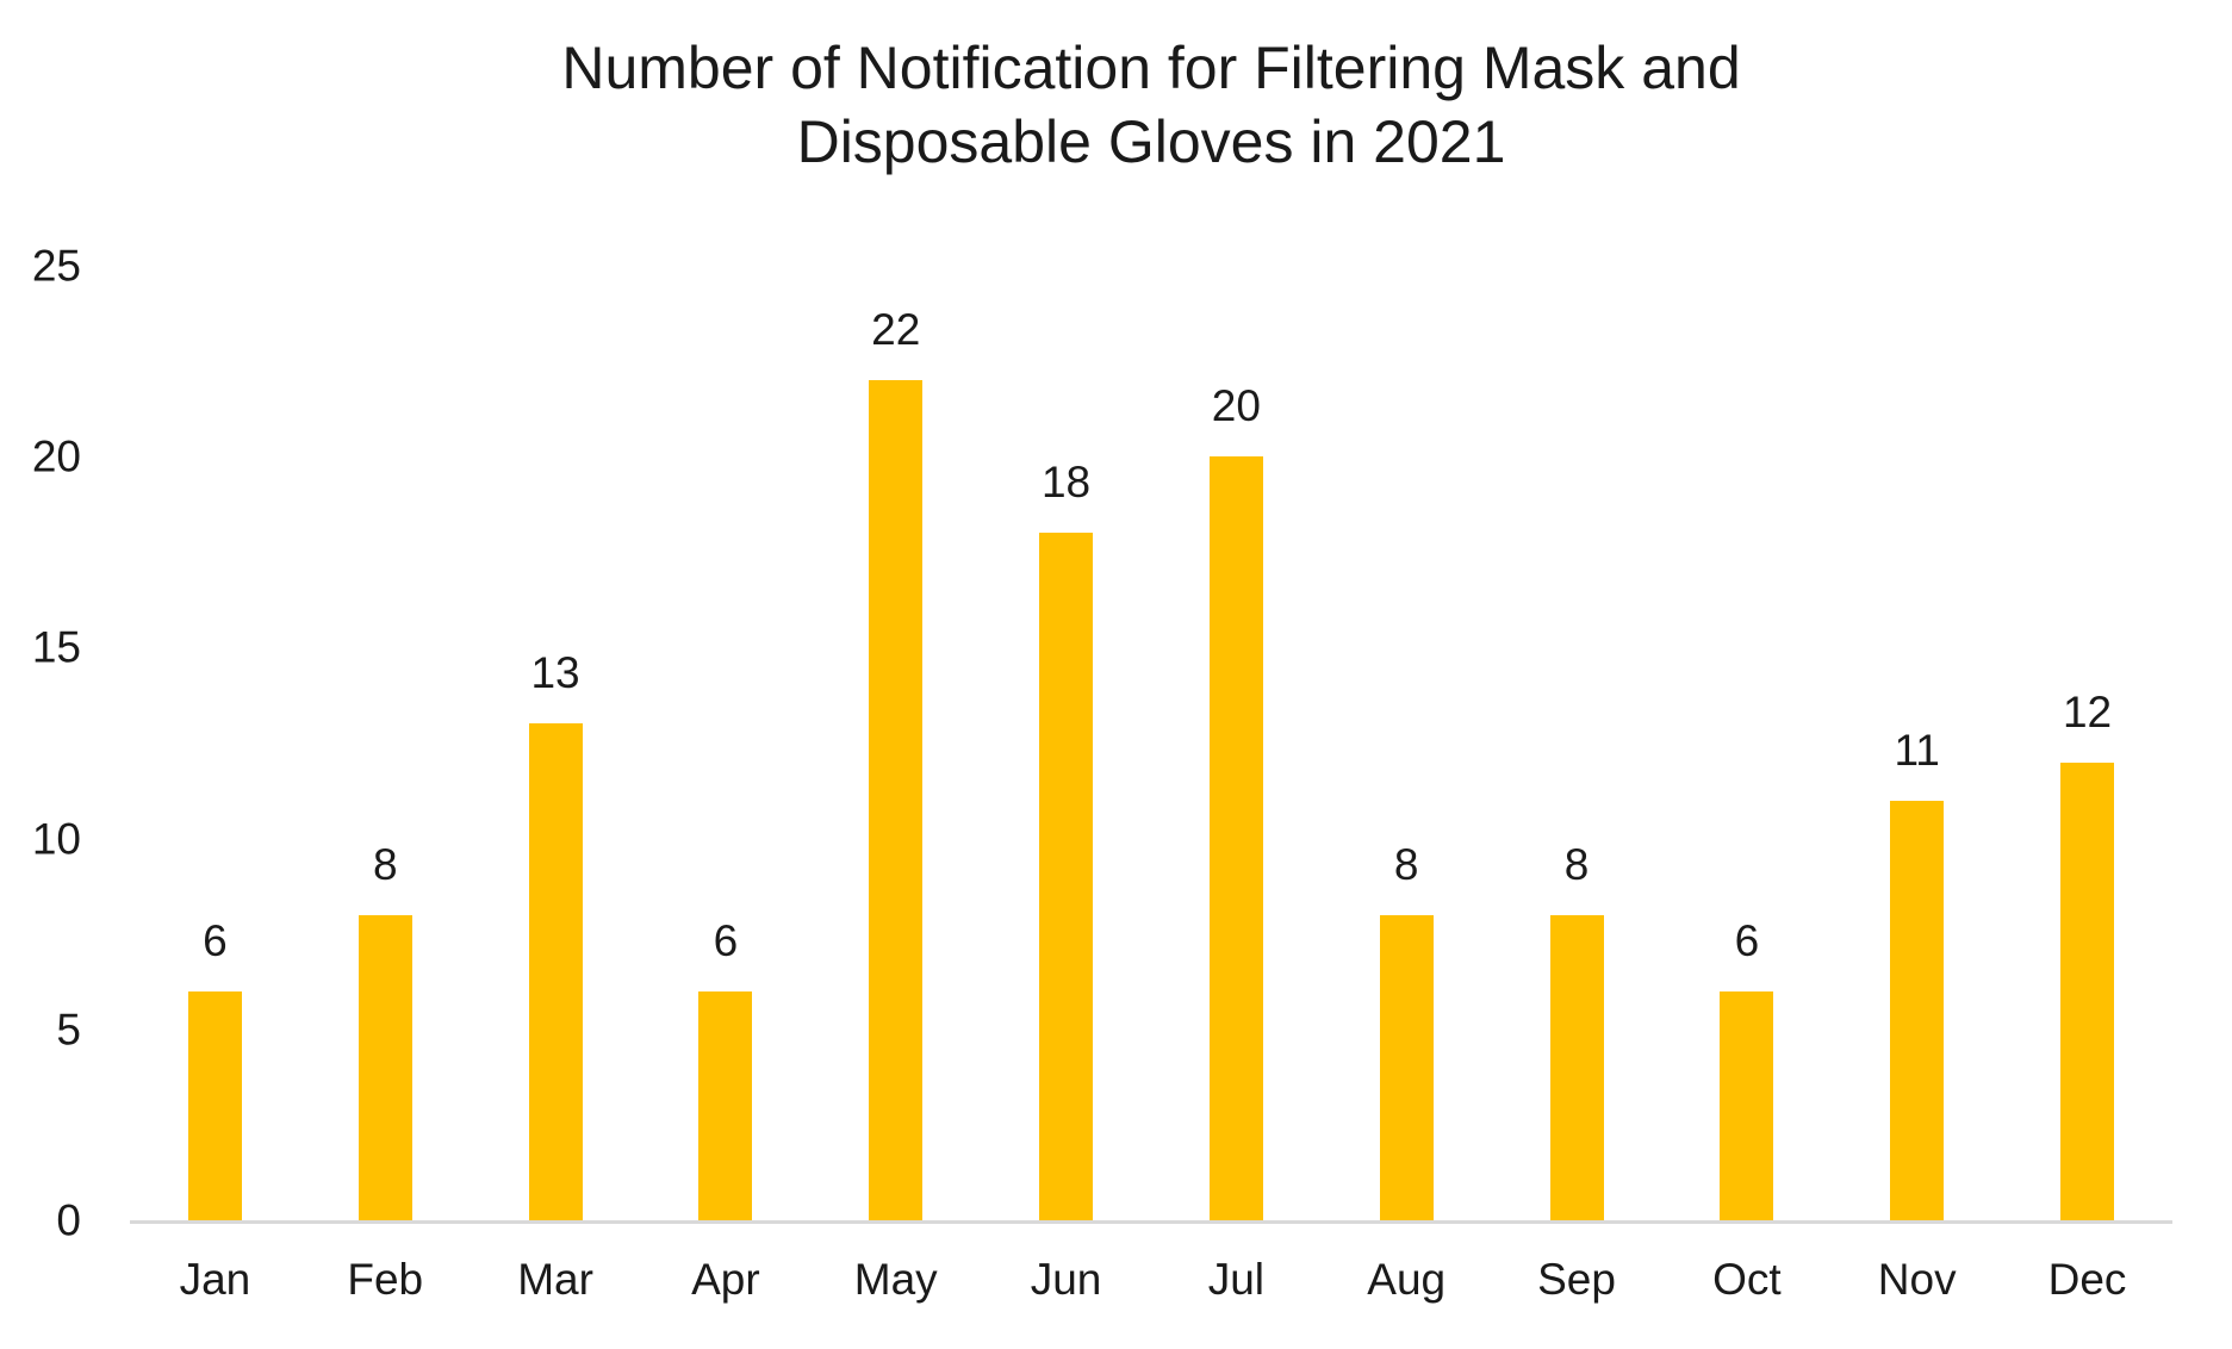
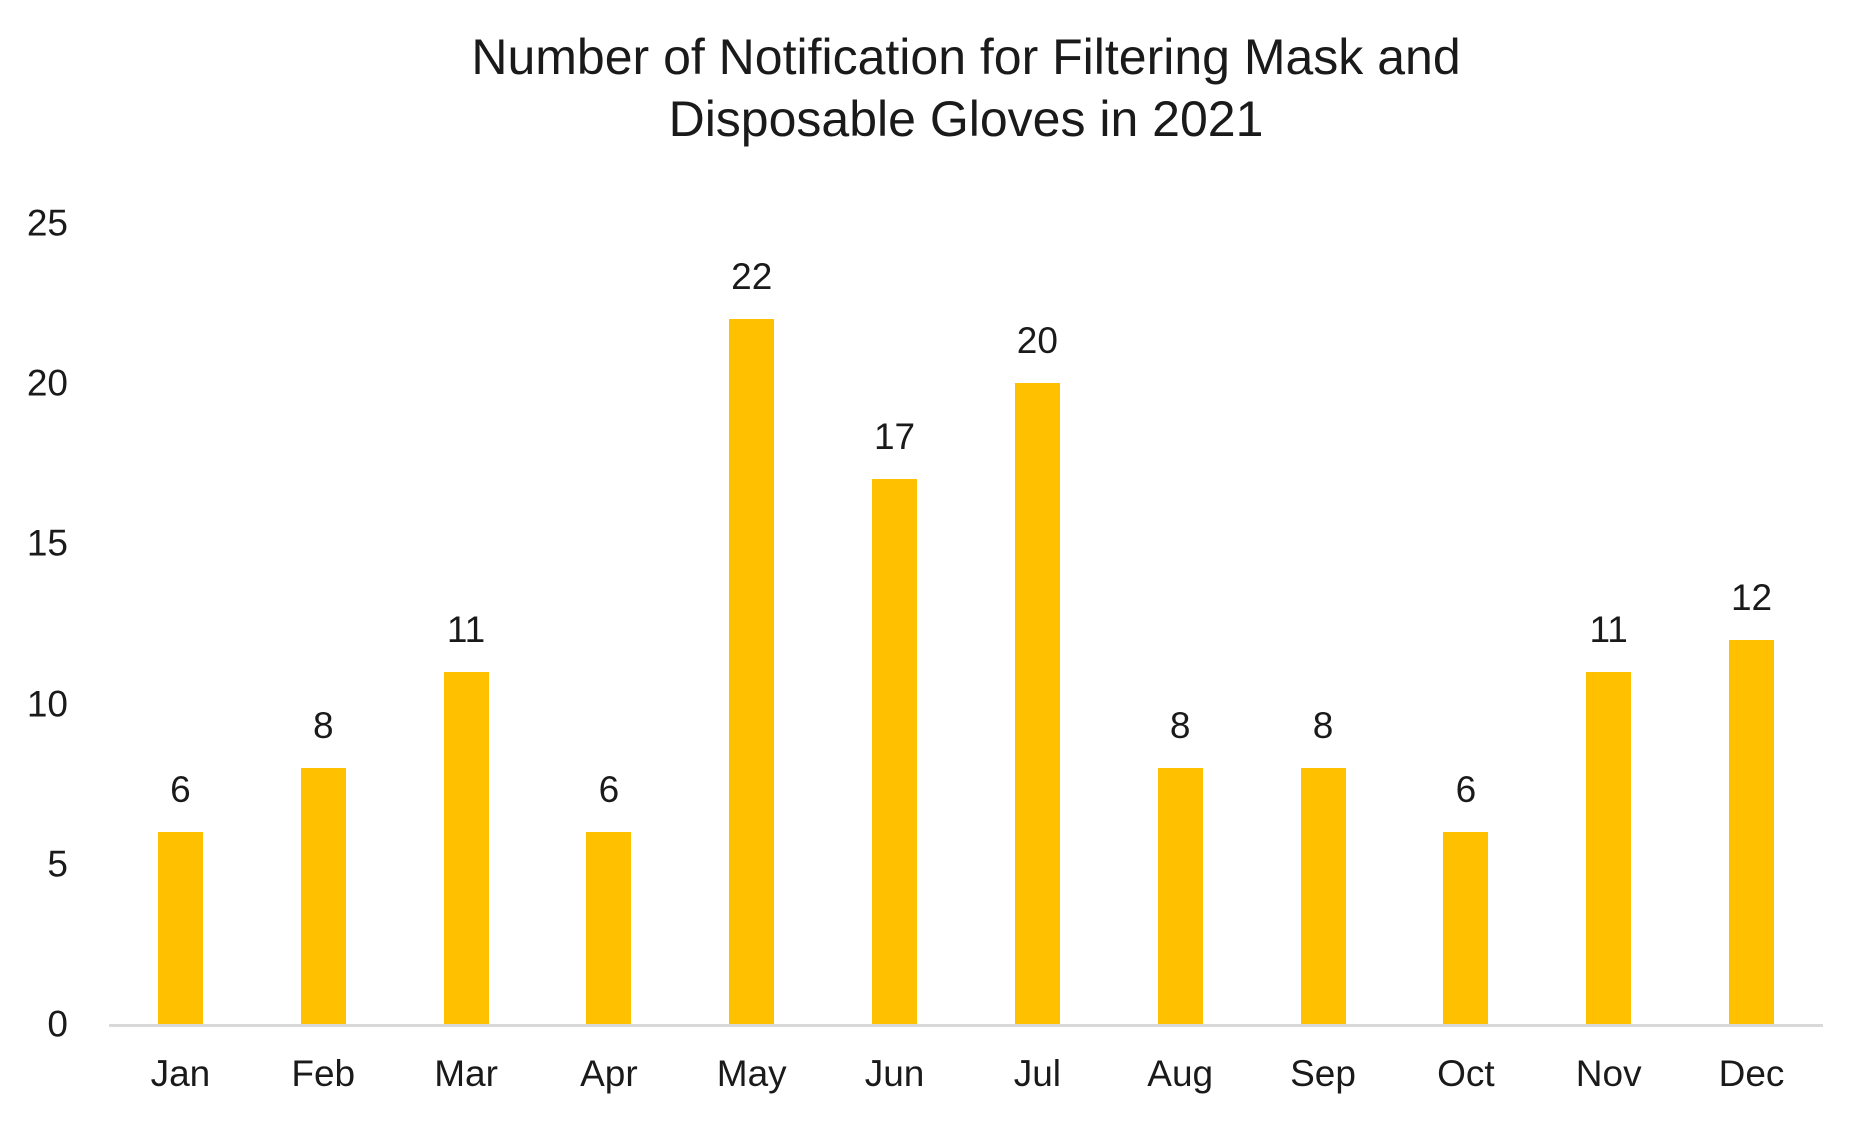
Mar: 13 -> 11
Jun: 18 -> 17
